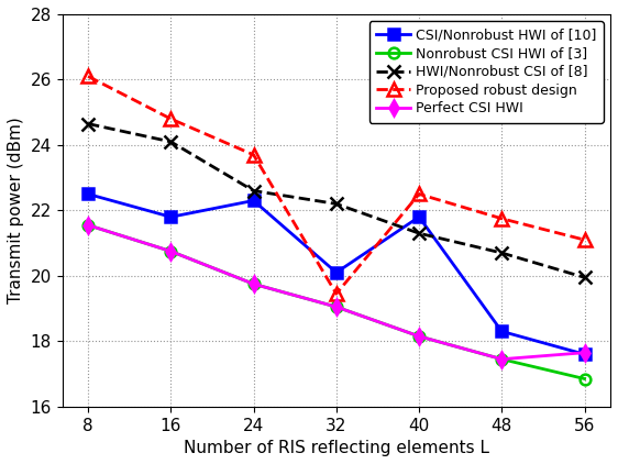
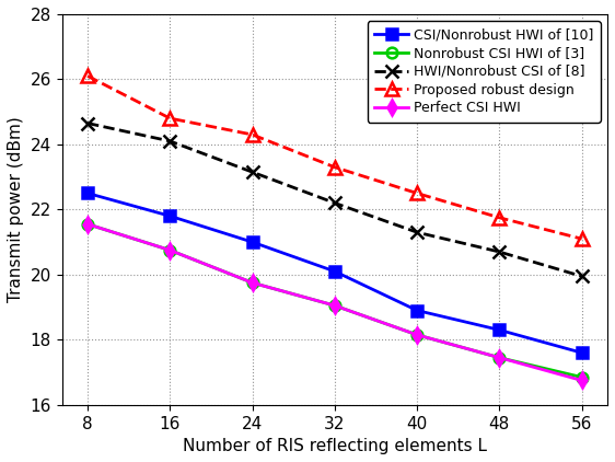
CSI/Nonrobust HWI of [10]/24: 22.3 -> 21.0
HWI/Nonrobust CSI of [8]/24: 22.60 -> 23.15
Proposed robust design/24: 23.70 -> 24.30
Proposed robust design/32: 19.45 -> 23.30
CSI/Nonrobust HWI of [10]/40: 21.8 -> 18.9
Perfect CSI HWI/56: 17.65 -> 16.75
